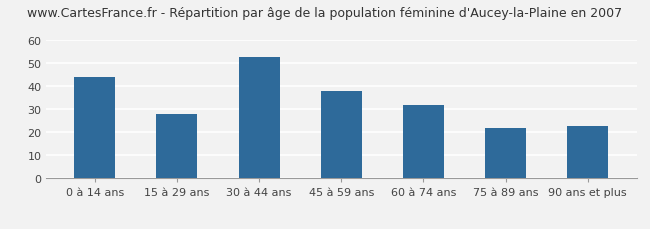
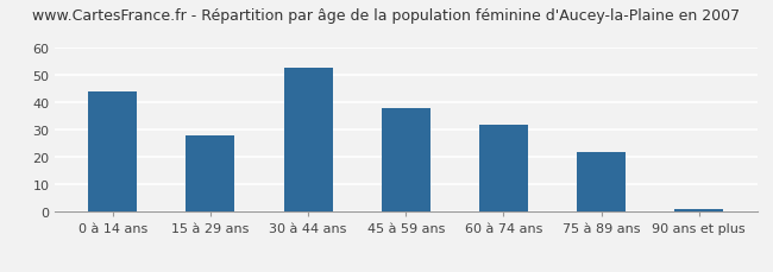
90 ans et plus: 23 -> 1
